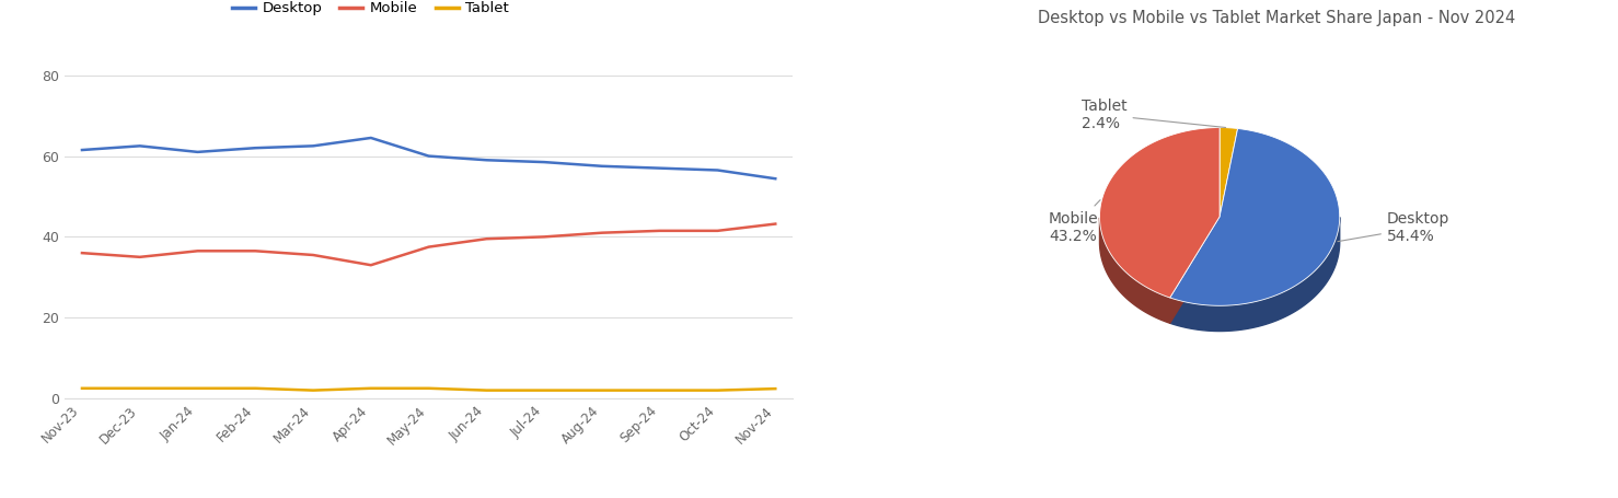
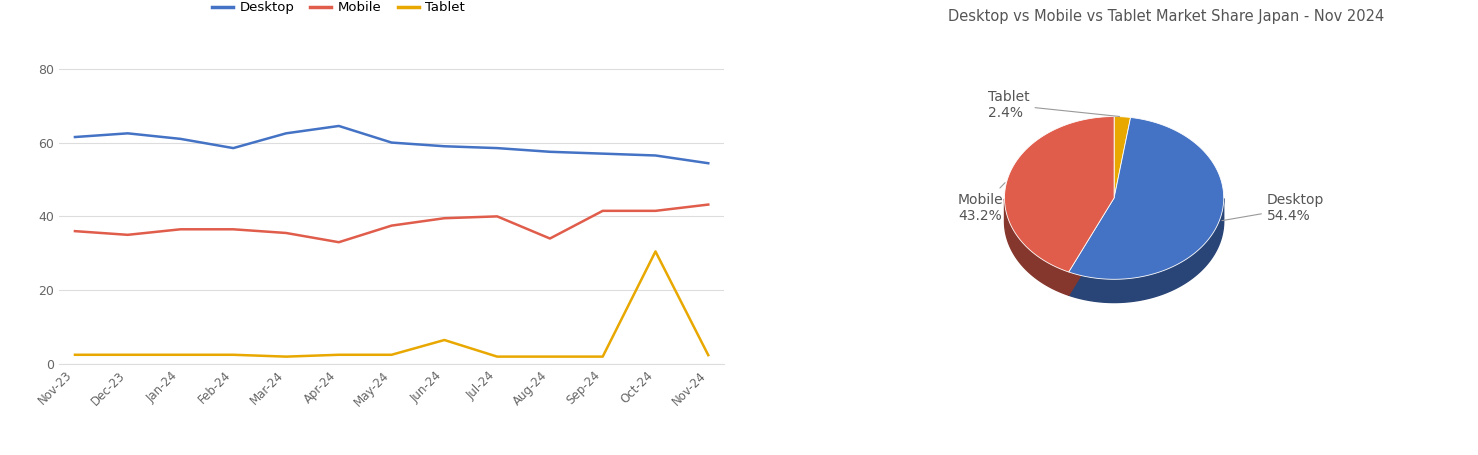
Desktop/Feb-24: 62.0 -> 58.5
Tablet/Jun-24: 2.0 -> 6.5
Mobile/Aug-24: 41.0 -> 34.0
Tablet/Oct-24: 2.0 -> 30.5
